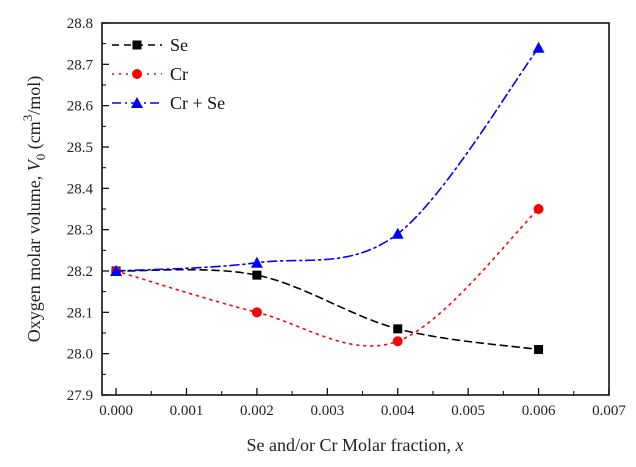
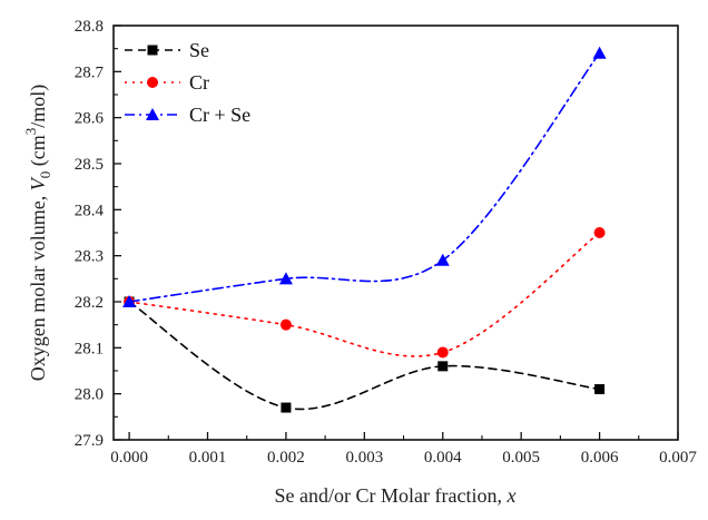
Se/0.002: 28.19 -> 27.97
Cr/0.002: 28.10 -> 28.15
Cr + Se/0.002: 28.22 -> 28.25
Cr/0.004: 28.03 -> 28.09
